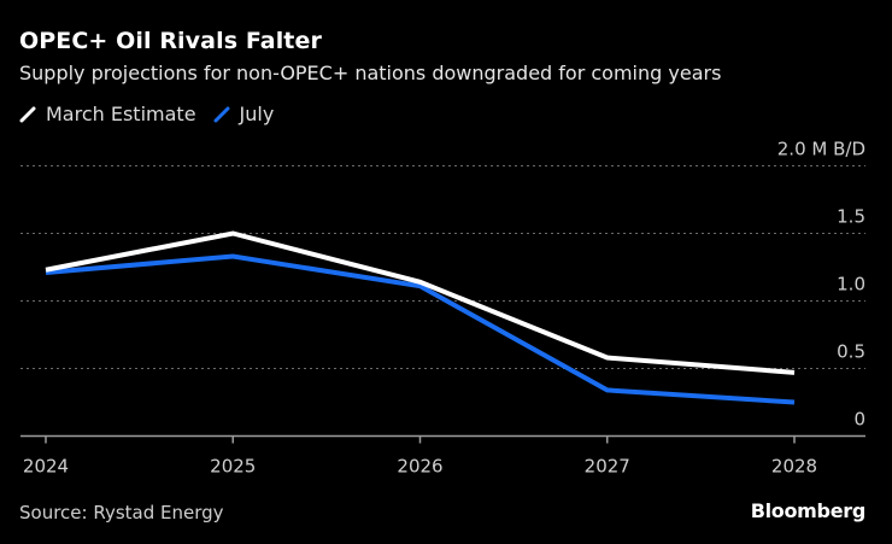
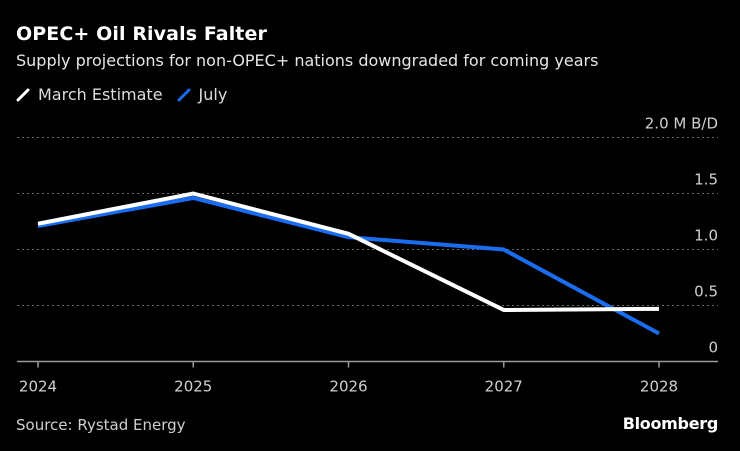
July/2025: 1.33 -> 1.46
March Estimate/2027: 0.58 -> 0.46
July/2027: 0.34 -> 1.00
